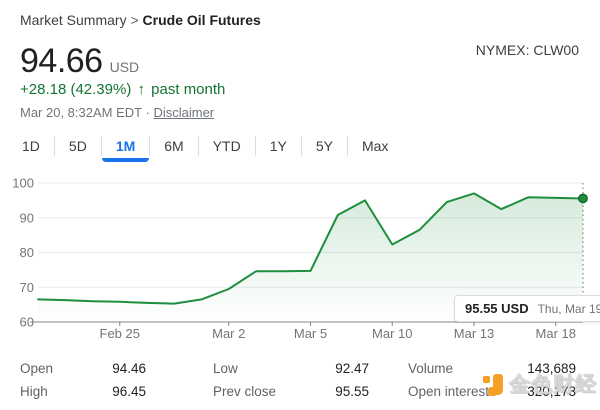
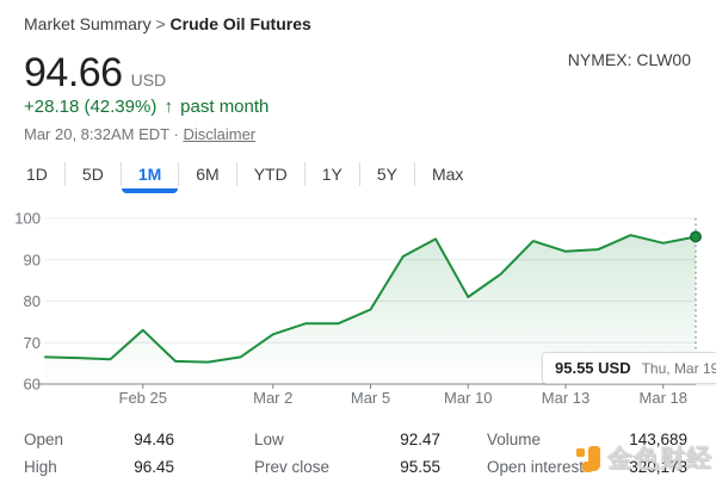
Feb 25: 66 -> 73
Mar 2: 70 -> 72
Mar 5: 75 -> 78
Mar 10: 82 -> 81
Mar 13: 97 -> 92
Mar 18: 96 -> 94
